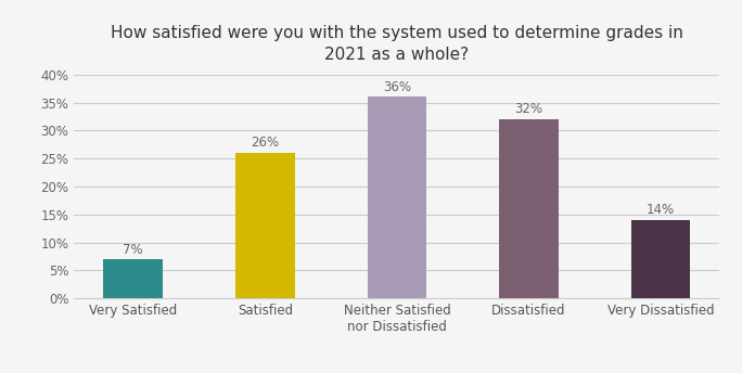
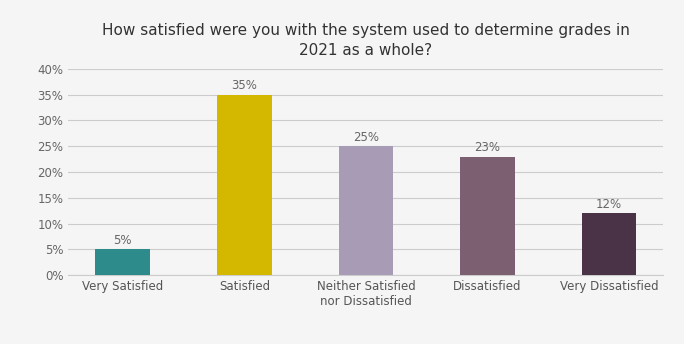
Very Satisfied: 7% -> 5%
Satisfied: 26% -> 35%
Neither Satisfied nor Dissatisfied: 36% -> 25%
Dissatisfied: 32% -> 23%
Very Dissatisfied: 14% -> 12%
